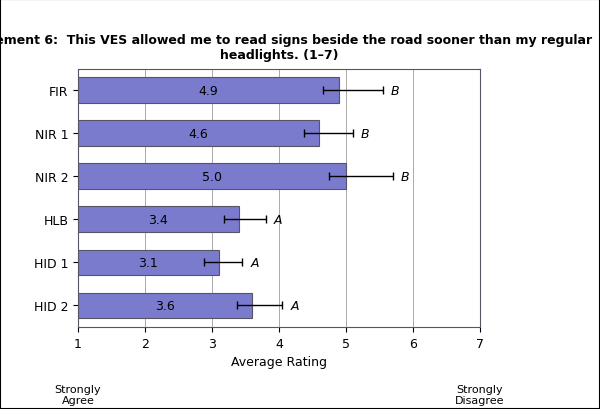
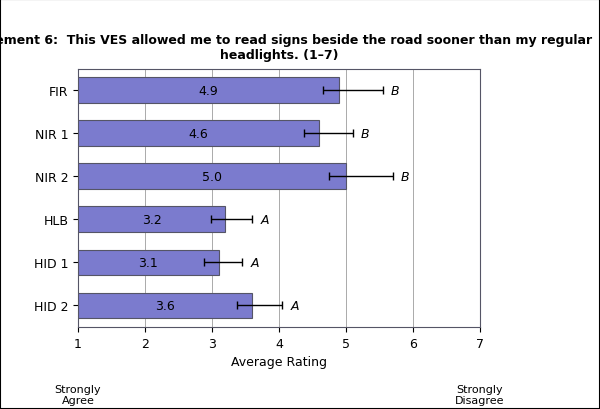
HLB: 3.4 -> 3.2
